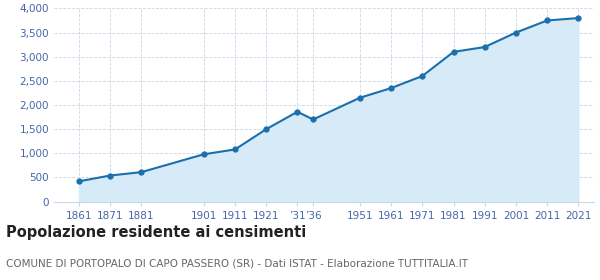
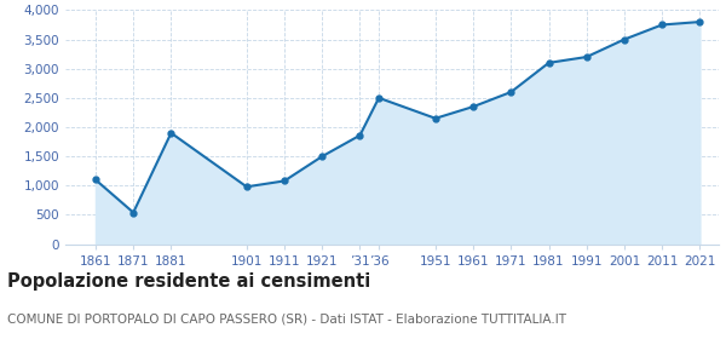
1861: 420 -> 1,100
1881: 610 -> 1,900
’36: 1,700 -> 2,500
